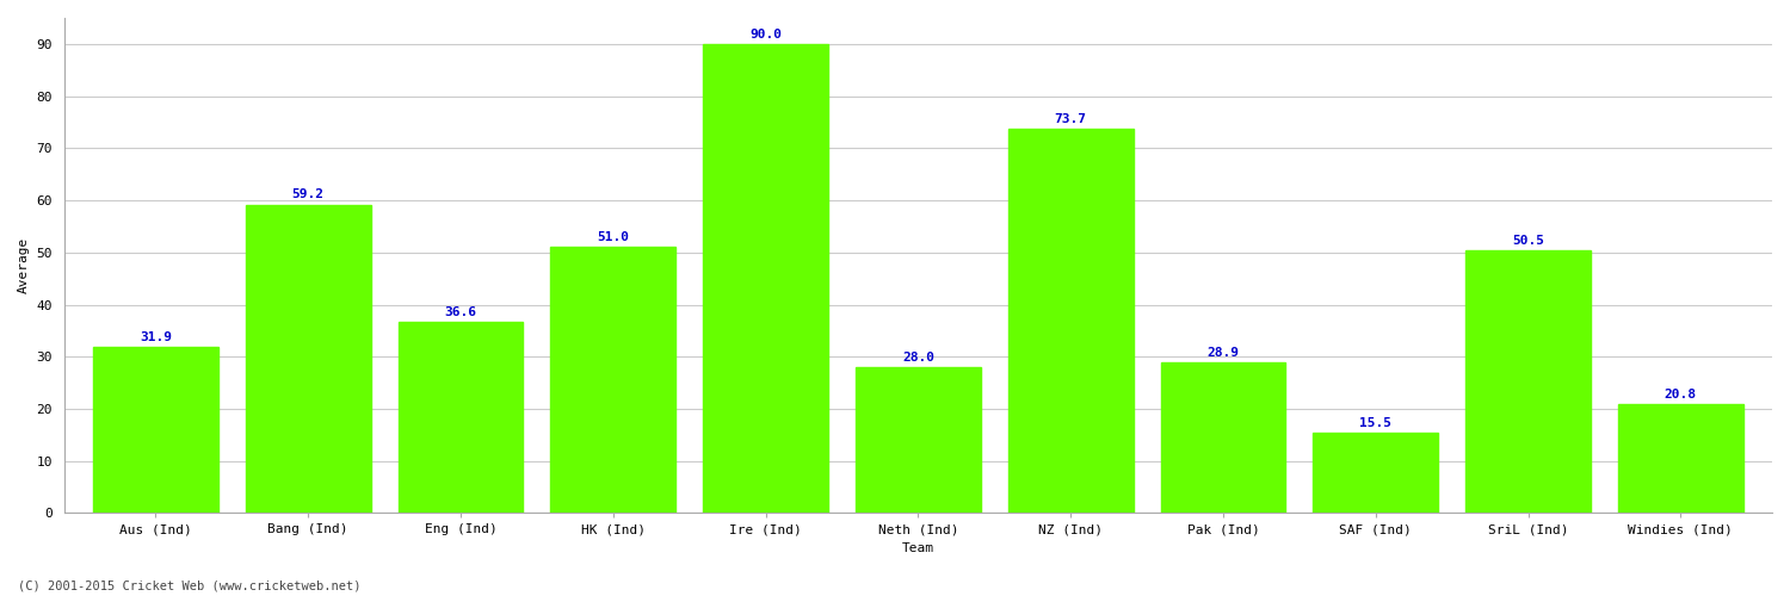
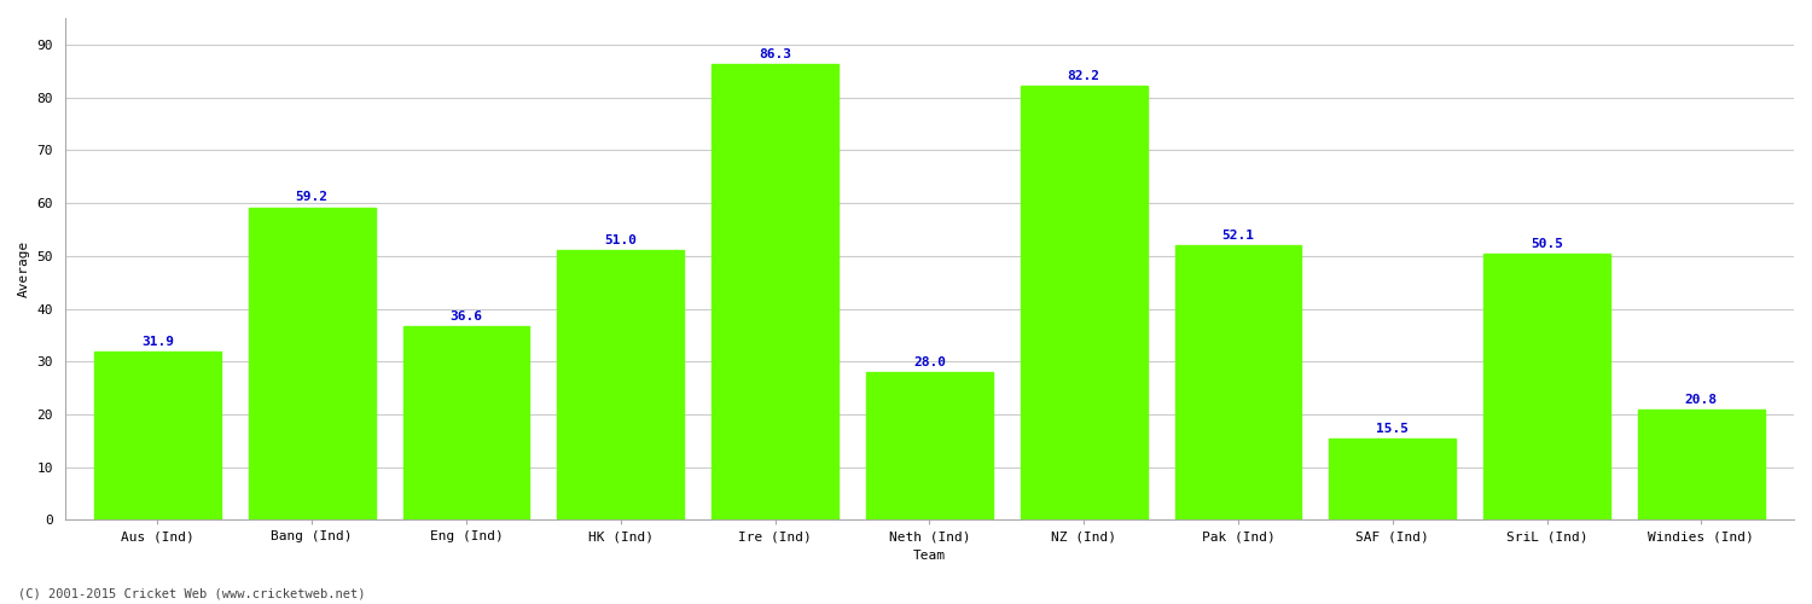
Ire (Ind): 90.0 -> 86.3
NZ (Ind): 73.7 -> 82.2
Pak (Ind): 28.9 -> 52.1
